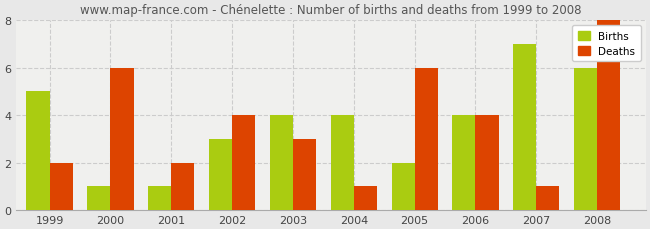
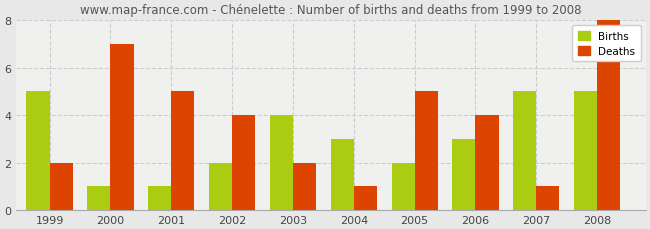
Deaths/2000: 6 -> 7
Deaths/2001: 2 -> 5
Births/2002: 3 -> 2
Deaths/2003: 3 -> 2
Births/2004: 4 -> 3
Deaths/2005: 6 -> 5
Births/2006: 4 -> 3
Births/2007: 7 -> 5
Births/2008: 6 -> 5
